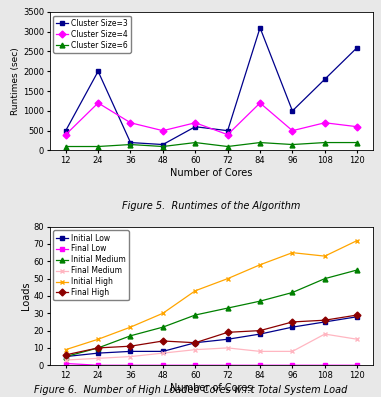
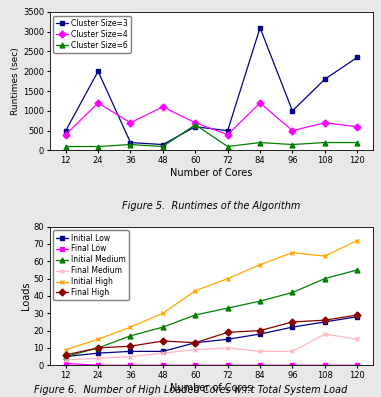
Figure 5. Runtimes of the Algorithm/Cluster Size=4/48: 500 -> 1100
Figure 5. Runtimes of the Algorithm/Cluster Size=6/60: 200 -> 650
Figure 5. Runtimes of the Algorithm/Cluster Size=3/120: 2600 -> 2350
